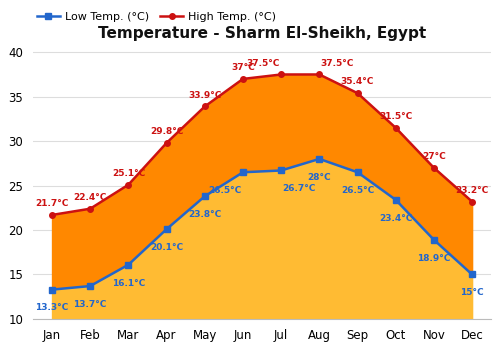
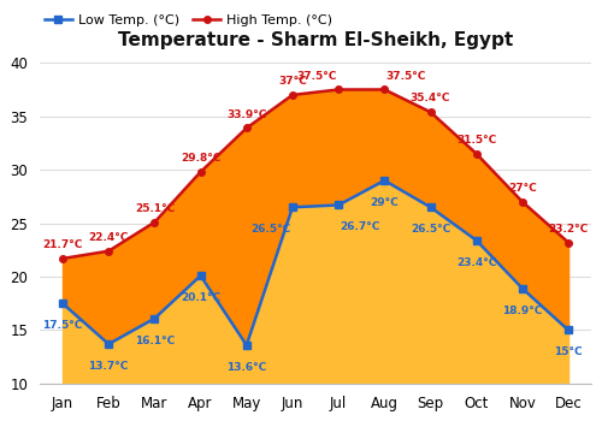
Low Temp. (°C)/Jan: 13.3°C -> 17.5°C
Low Temp. (°C)/May: 23.8°C -> 13.6°C
Low Temp. (°C)/Aug: 28°C -> 29°C
